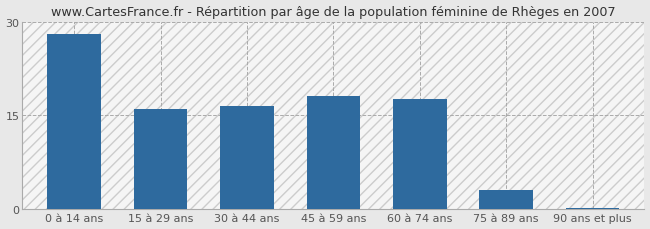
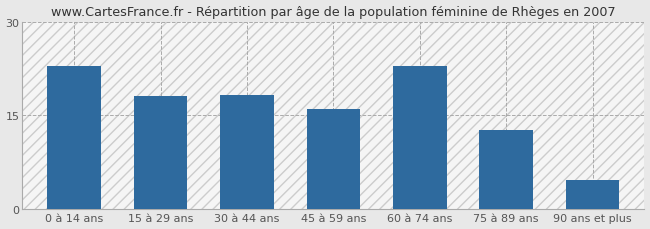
0 à 14 ans: 28.0 -> 22.8
15 à 29 ans: 16.0 -> 18.0
30 à 44 ans: 16.5 -> 18.2
45 à 59 ans: 18.0 -> 16.0
60 à 74 ans: 17.5 -> 22.8
75 à 89 ans: 3.0 -> 12.6
90 ans et plus: 0.1 -> 4.6
